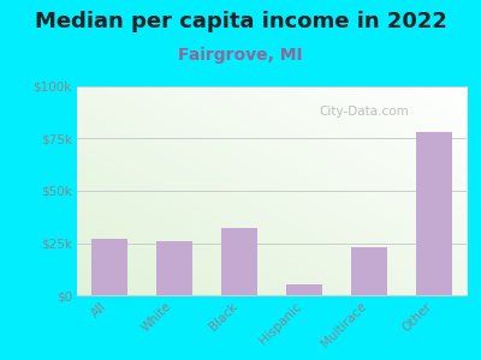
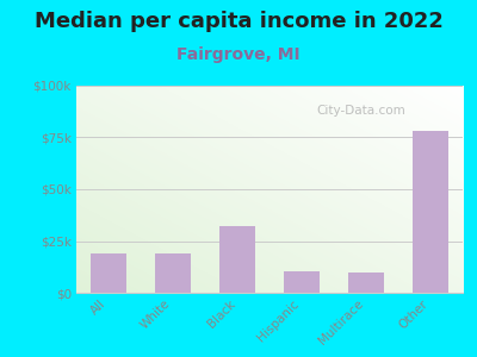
All: $27k -> $19k
White: $26k -> $19k
Hispanic: $5k -> $10k
Multirace: $23k -> $10k
